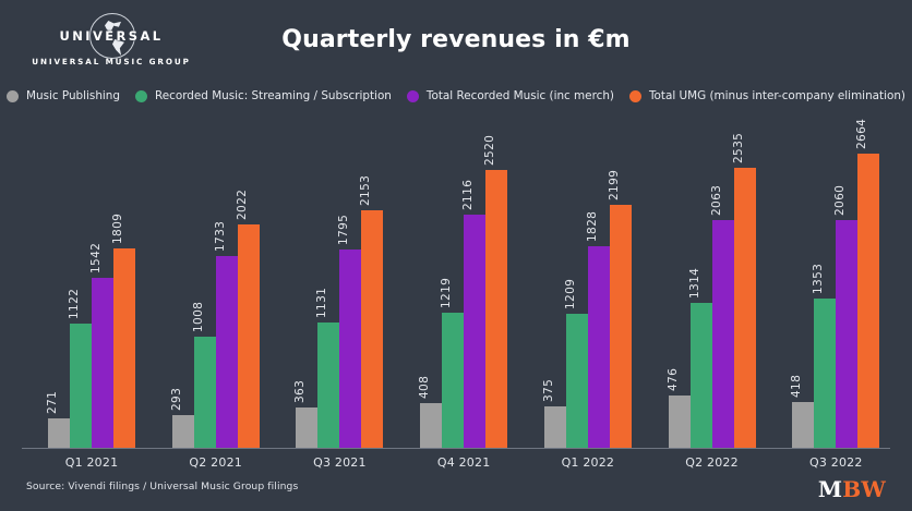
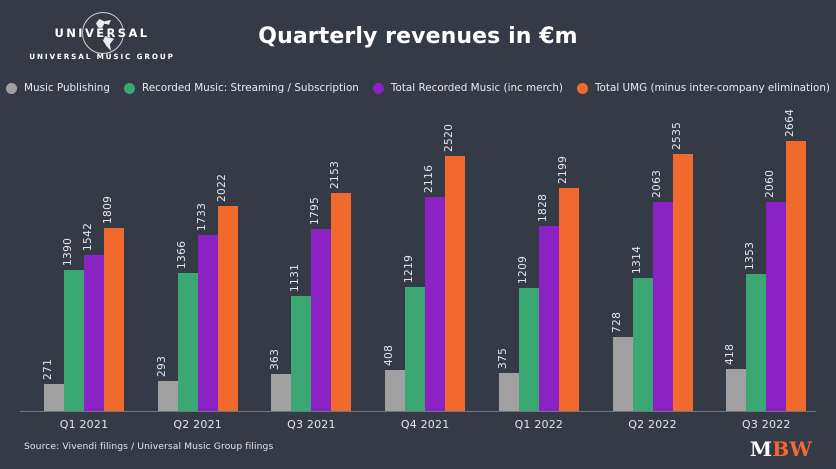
Recorded Music: Streaming / Subscription/Q1 2021: 1122 -> 1390
Recorded Music: Streaming / Subscription/Q2 2021: 1008 -> 1366
Music Publishing/Q2 2022: 476 -> 728
